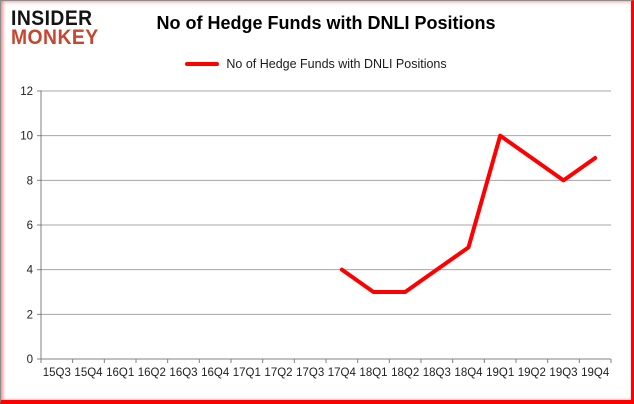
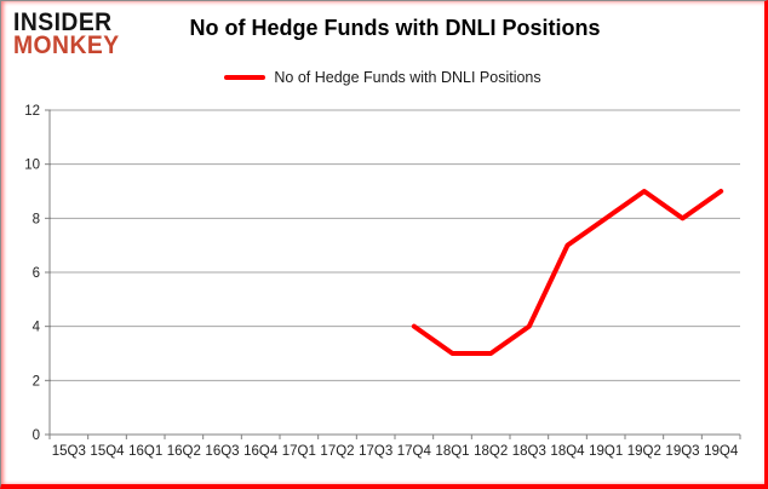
18Q4: 5 -> 7
19Q1: 10 -> 8
